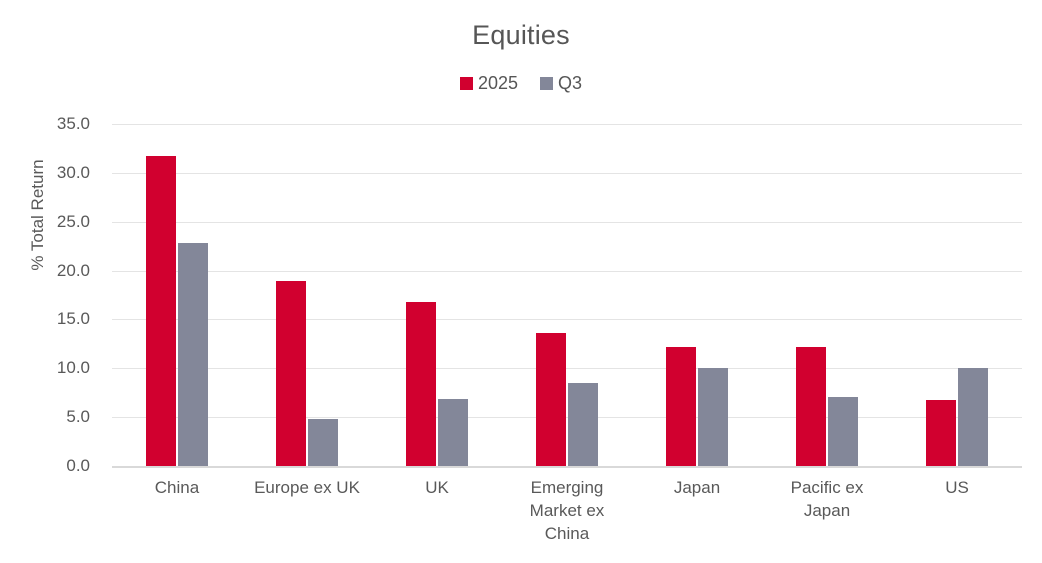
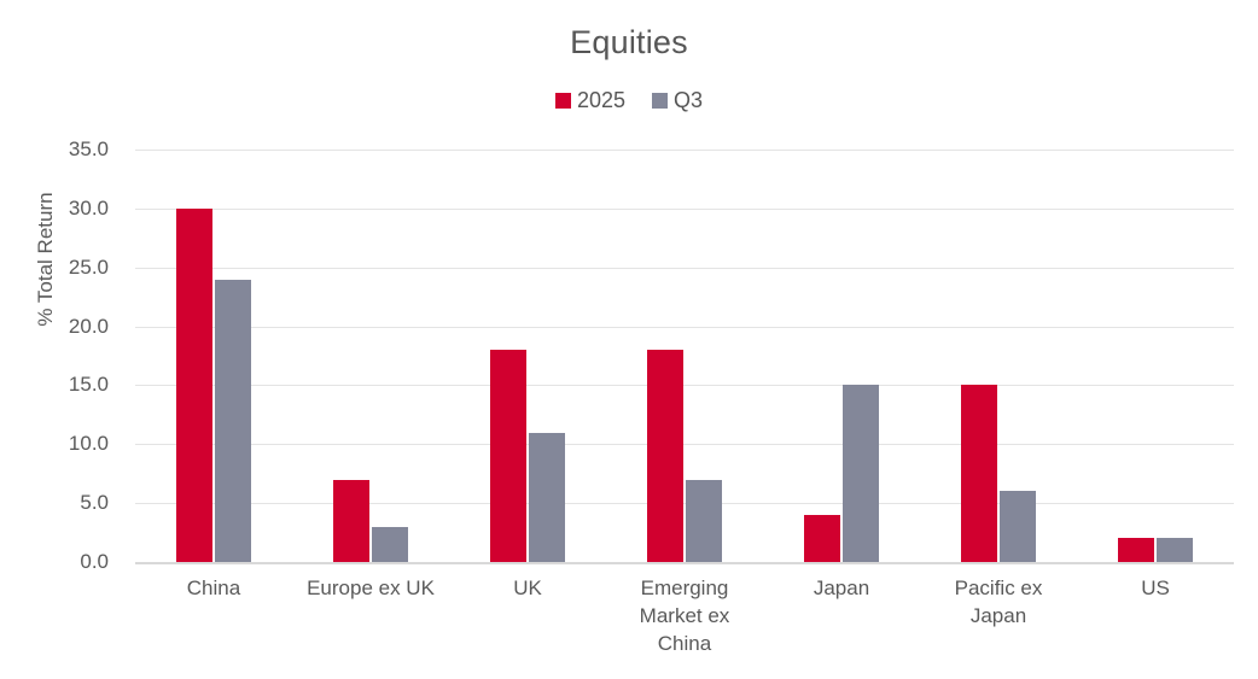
2025/China: 32 -> 30
Q3/China: 23 -> 24
2025/Europe ex UK: 19 -> 7
Q3/Europe ex UK: 5 -> 3
2025/UK: 17 -> 18
Q3/UK: 7 -> 11
2025/Emerging Market ex China: 14 -> 18
Q3/Emerging Market ex China: 8 -> 7
2025/Japan: 12 -> 4
Q3/Japan: 10 -> 15
2025/Pacific ex Japan: 12 -> 15
Q3/Pacific ex Japan: 7 -> 6
2025/US: 7 -> 2
Q3/US: 10 -> 2
